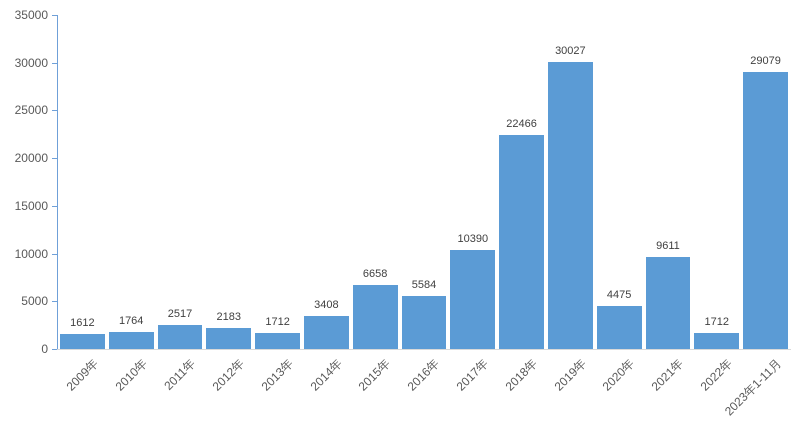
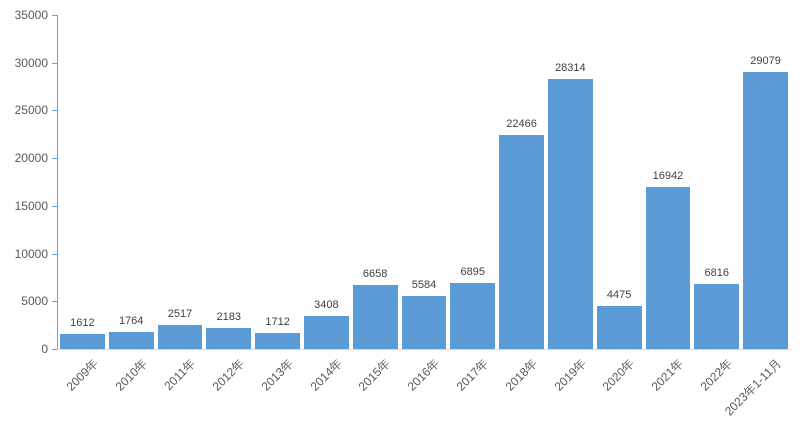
2017年: 10390 -> 6895
2019年: 30027 -> 28314
2021年: 9611 -> 16942
2022年: 1712 -> 6816
